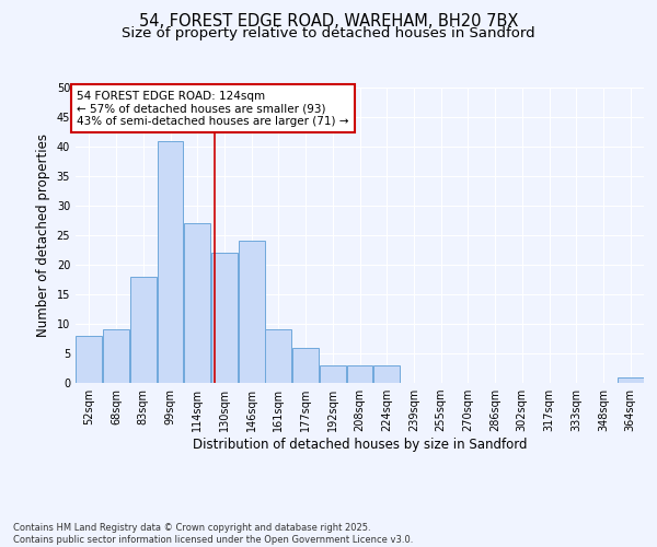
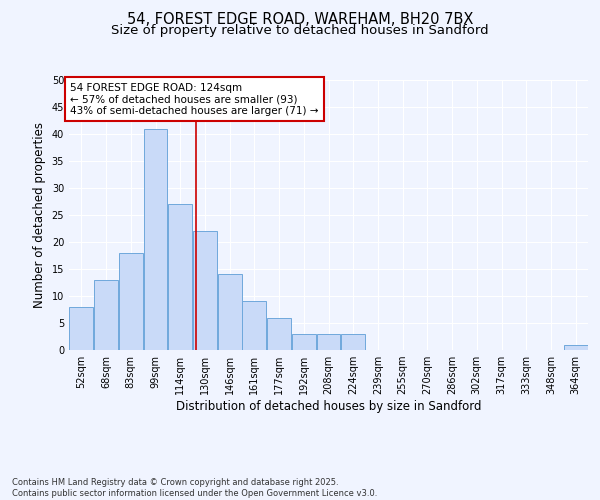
68sqm: 9 -> 13
146sqm: 24 -> 14
